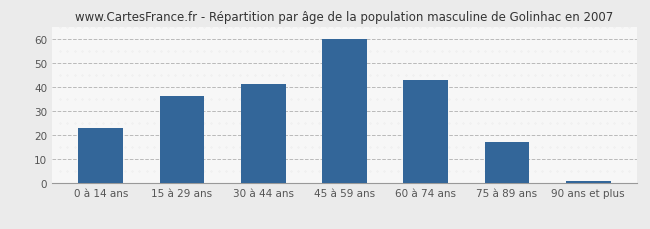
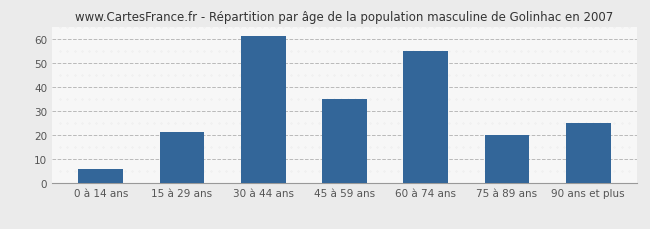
0 à 14 ans: 23 -> 6
15 à 29 ans: 36 -> 21
30 à 44 ans: 41 -> 61
45 à 59 ans: 60 -> 35
60 à 74 ans: 43 -> 55
75 à 89 ans: 17 -> 20
90 ans et plus: 1 -> 25
